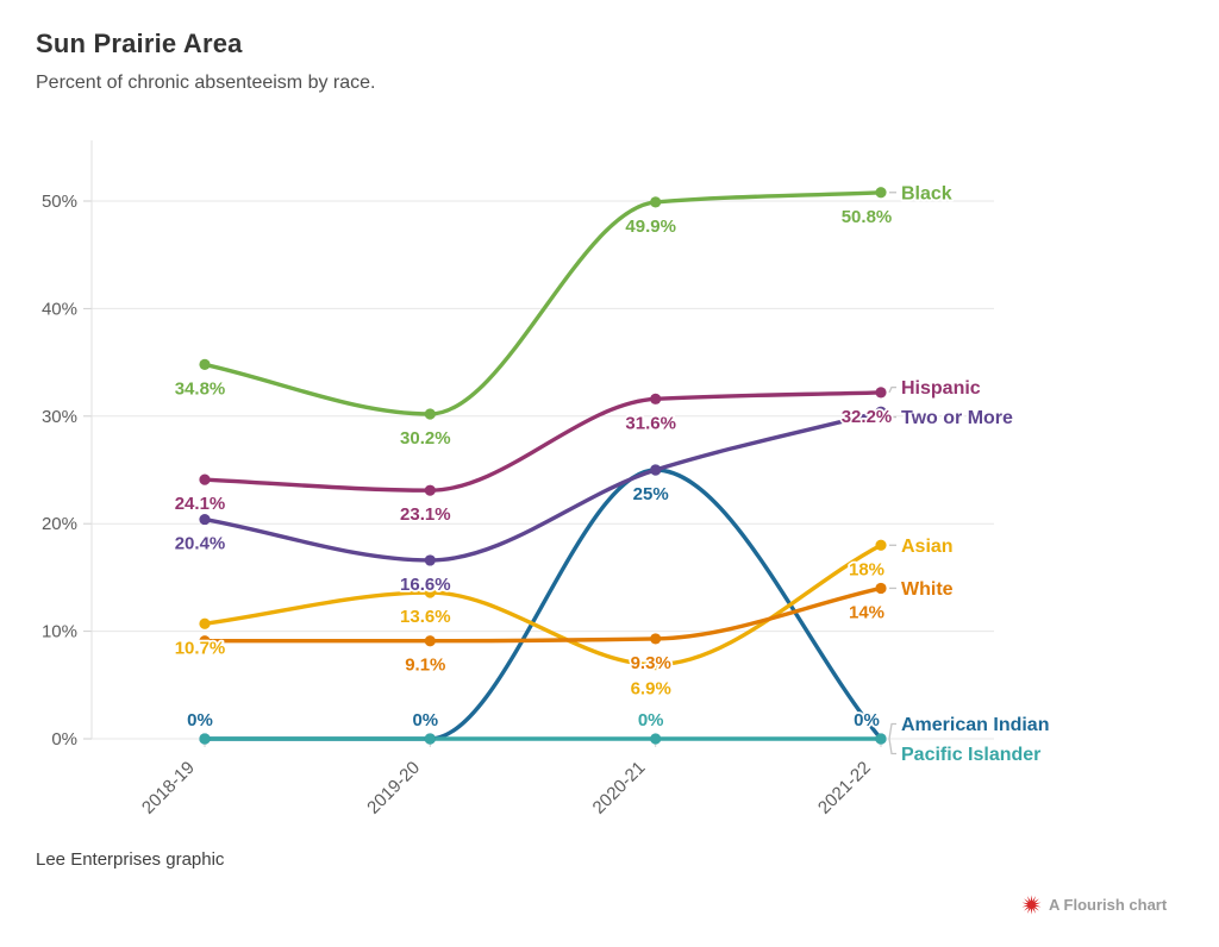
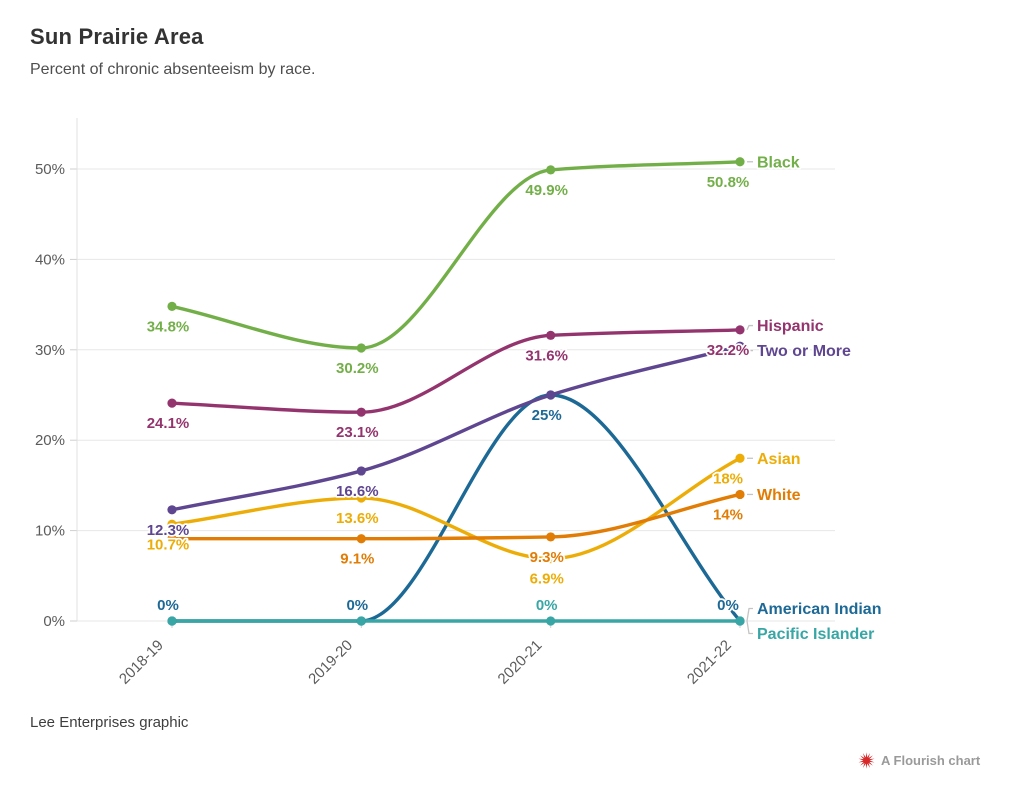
Two or More/2018-19: 20.4% -> 12.3%
